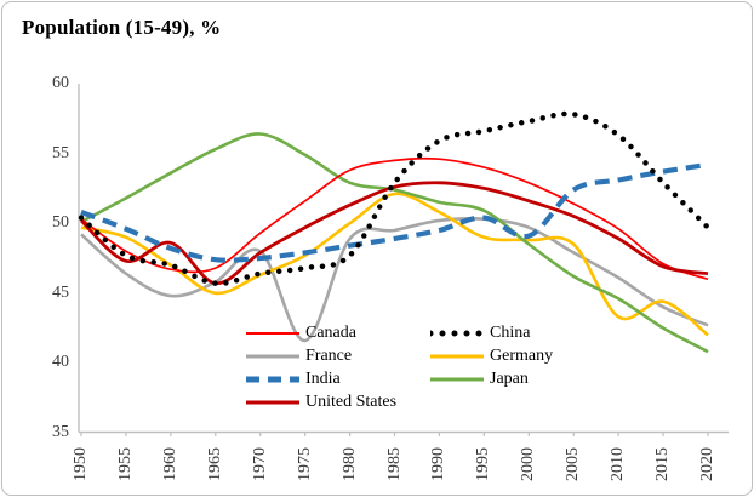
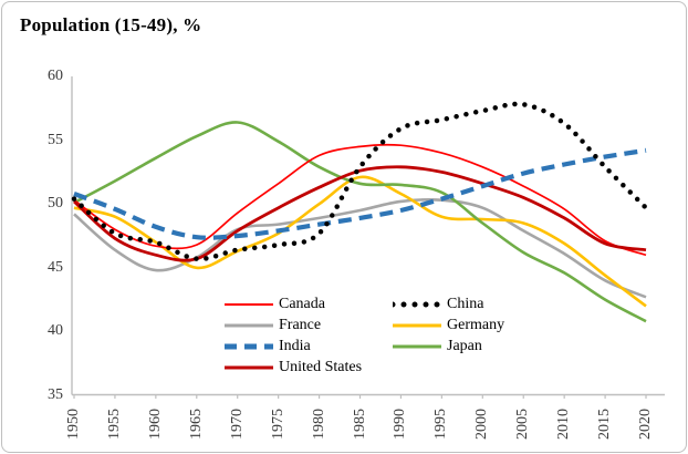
United States/1960: 48.6 -> 46.0
France/1975: 41.6 -> 48.4
Japan/1985: 52.4 -> 51.6
India/2000: 49.1 -> 51.4
Germany/2010: 43.3 -> 46.9
